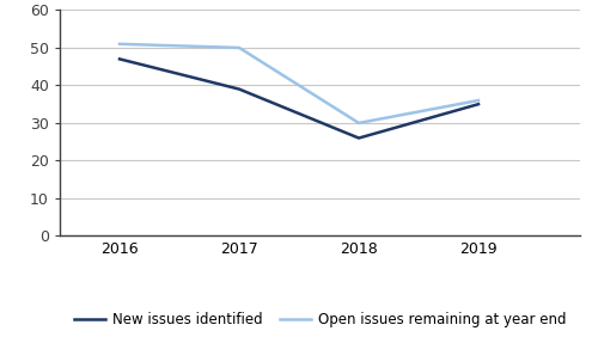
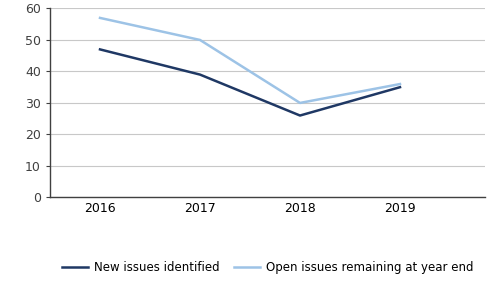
Open issues remaining at year end/2016: 51 -> 57
